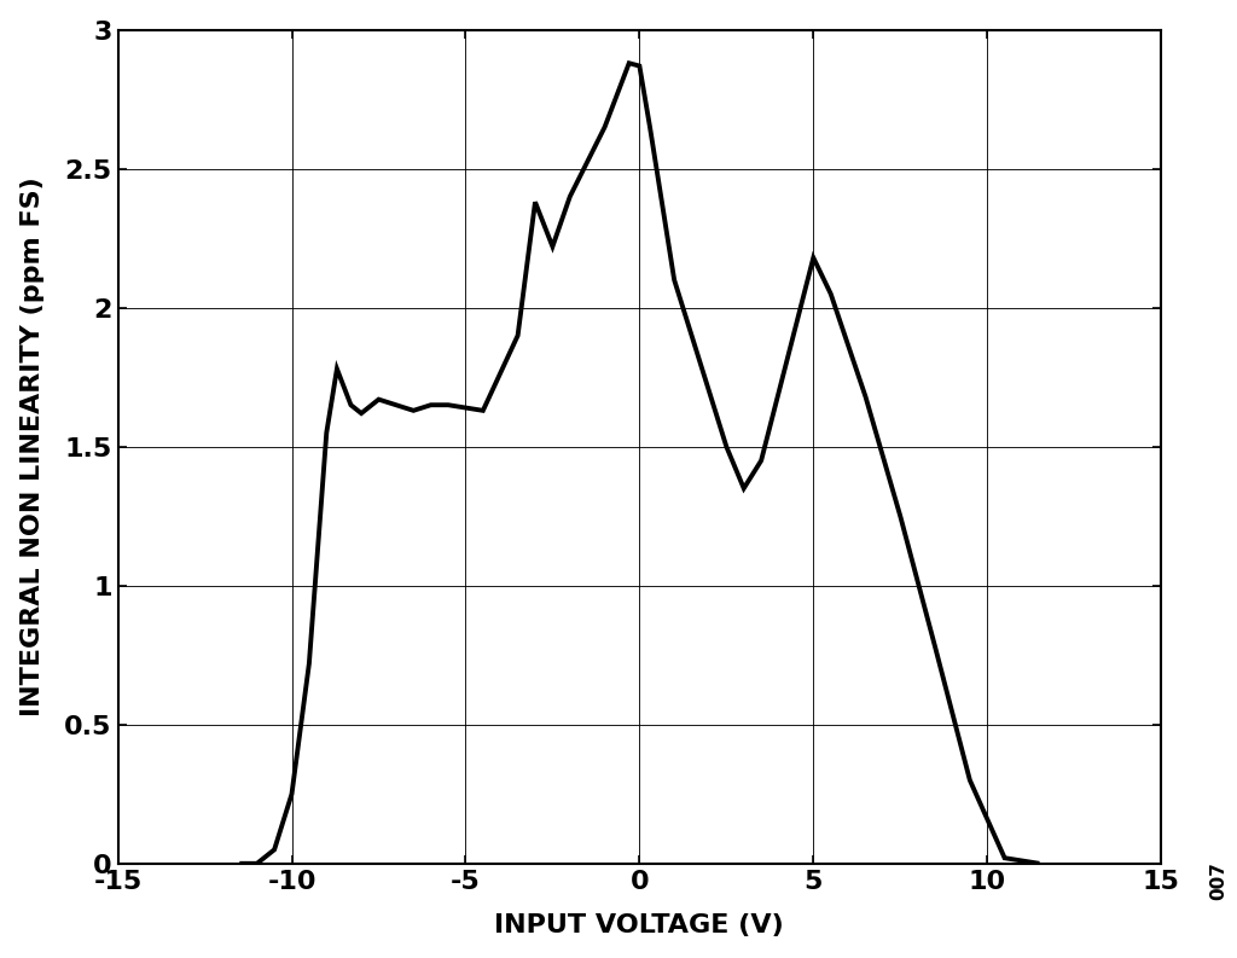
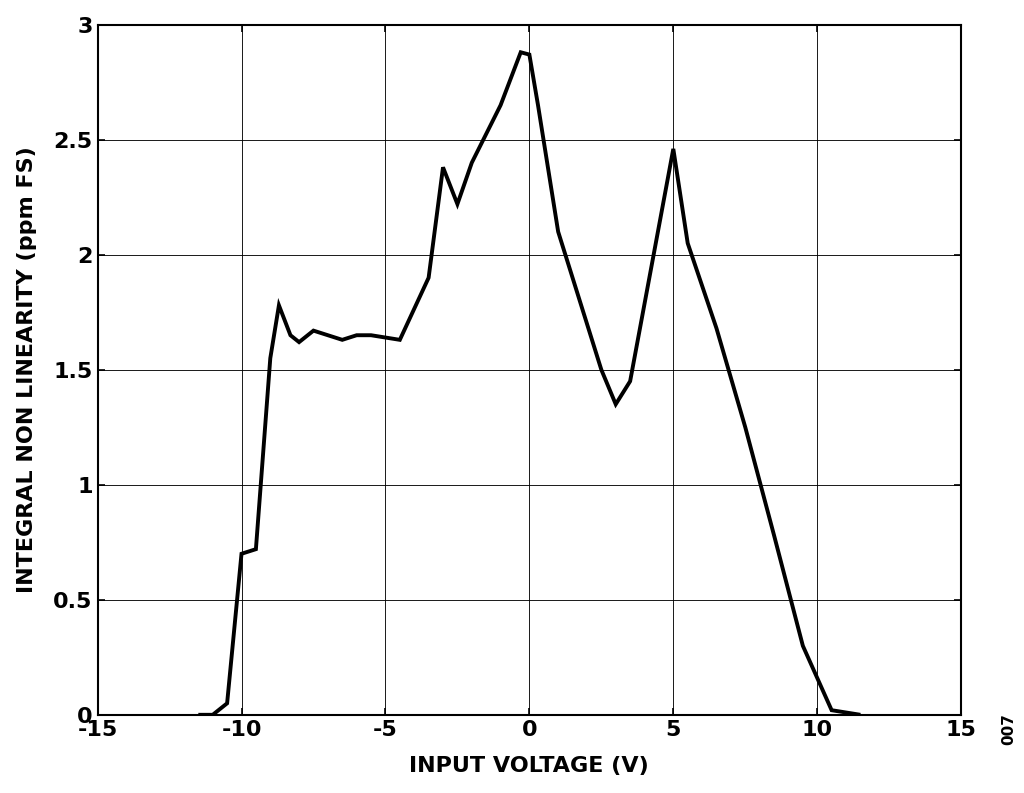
-10: 0.25 -> 0.70
5: 2.18 -> 2.46
